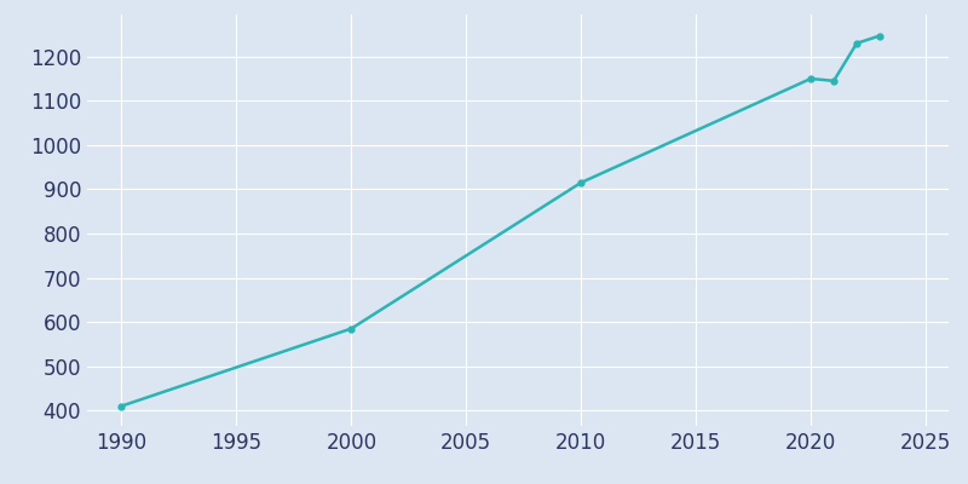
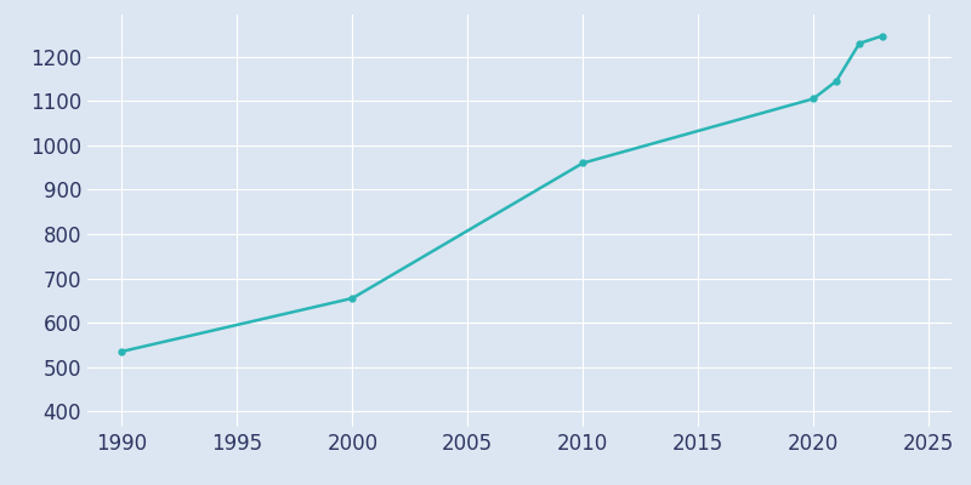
1990: 410 -> 535
2000: 585 -> 655
2010: 915 -> 960
2020: 1150 -> 1105
